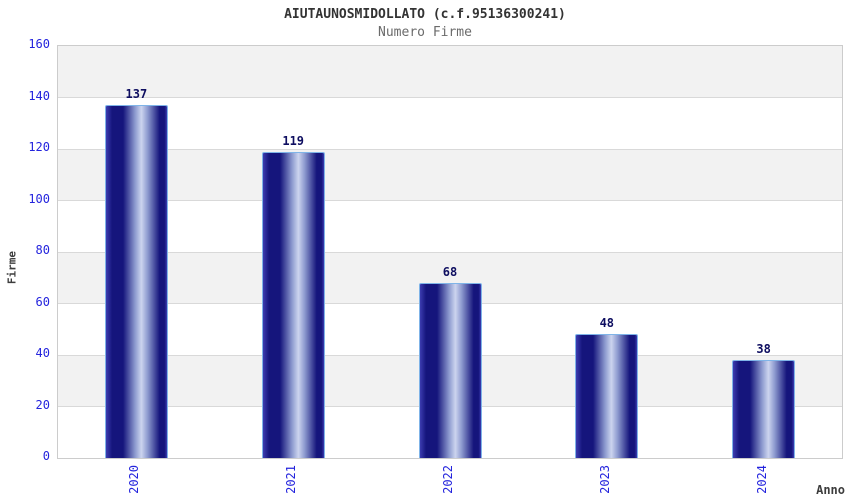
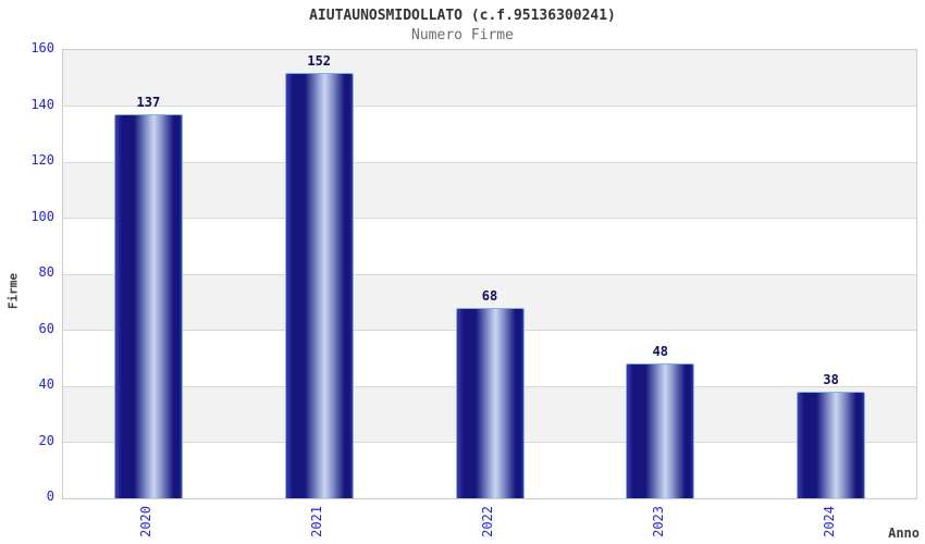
2021: 119 -> 152
